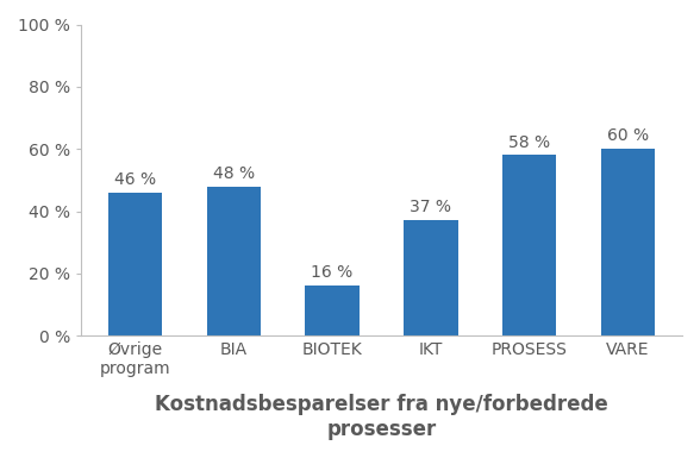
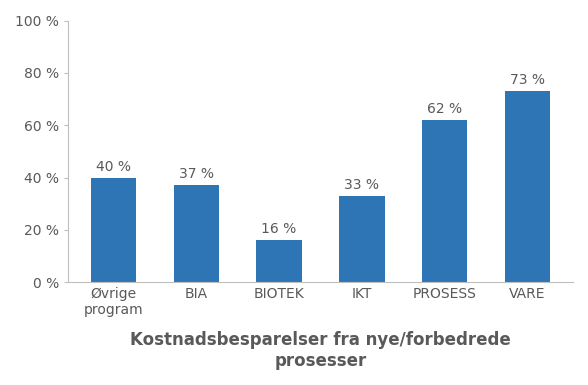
Øvrige program: 46 -> 40
BIA: 48 -> 37
IKT: 37 -> 33
PROSESS: 58 -> 62
VARE: 60 -> 73
